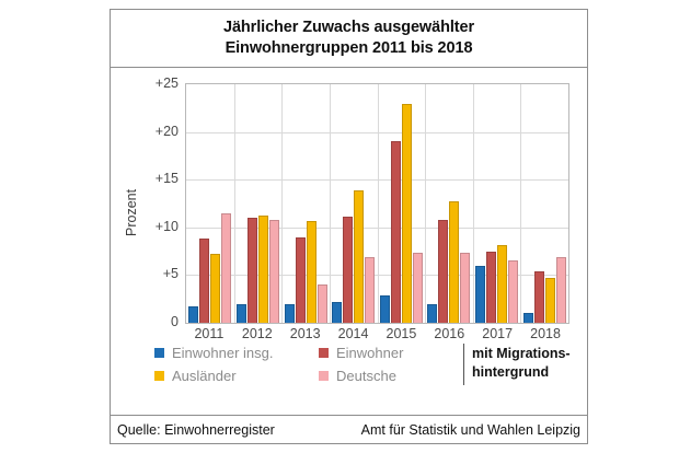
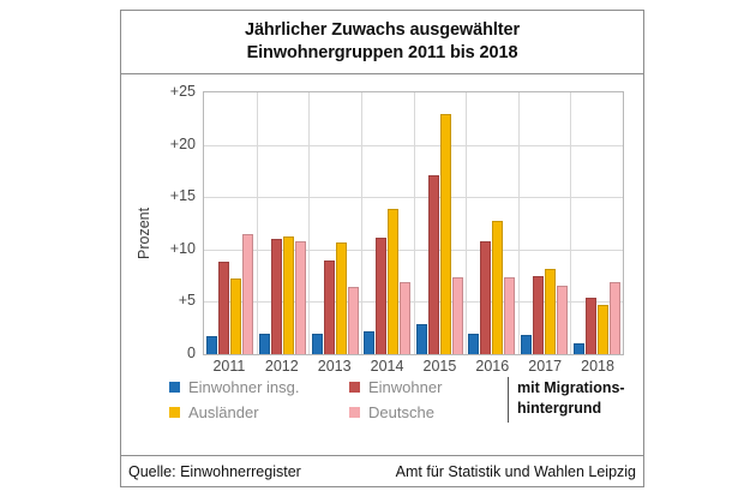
Deutsche/2013: 4 -> 6
Einwohner/2015: 19 -> 17
Einwohner insg./2017: 6 -> 2
